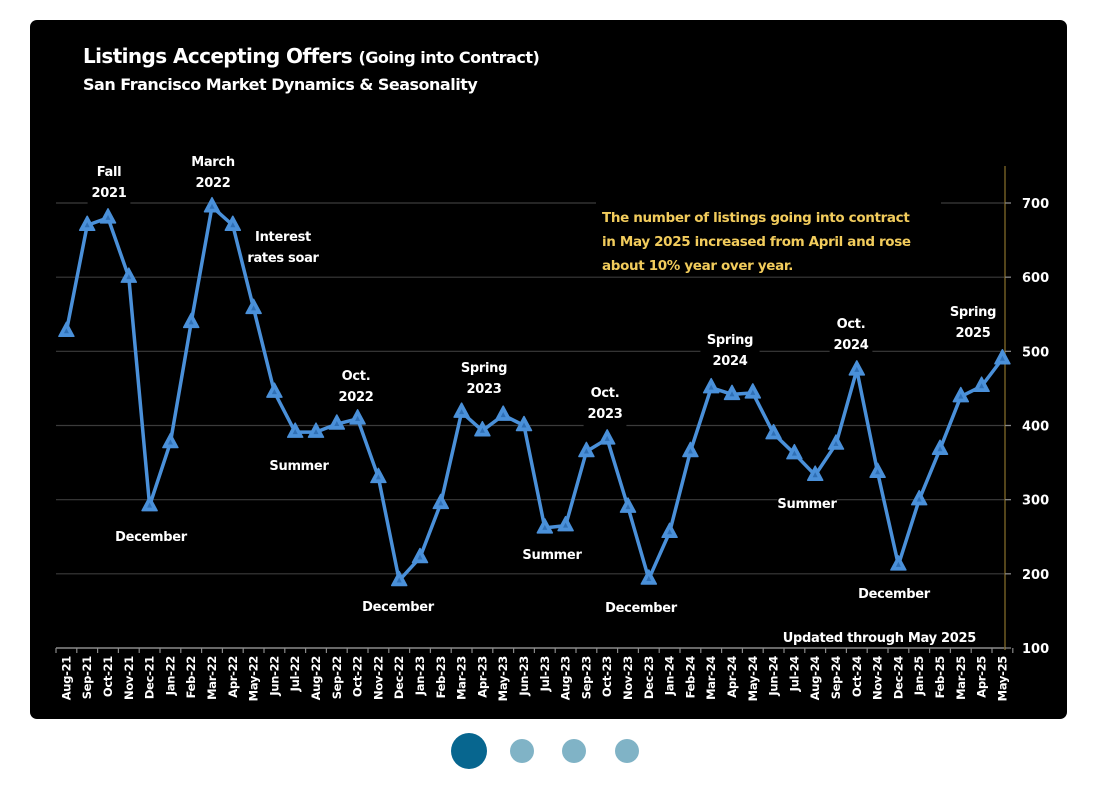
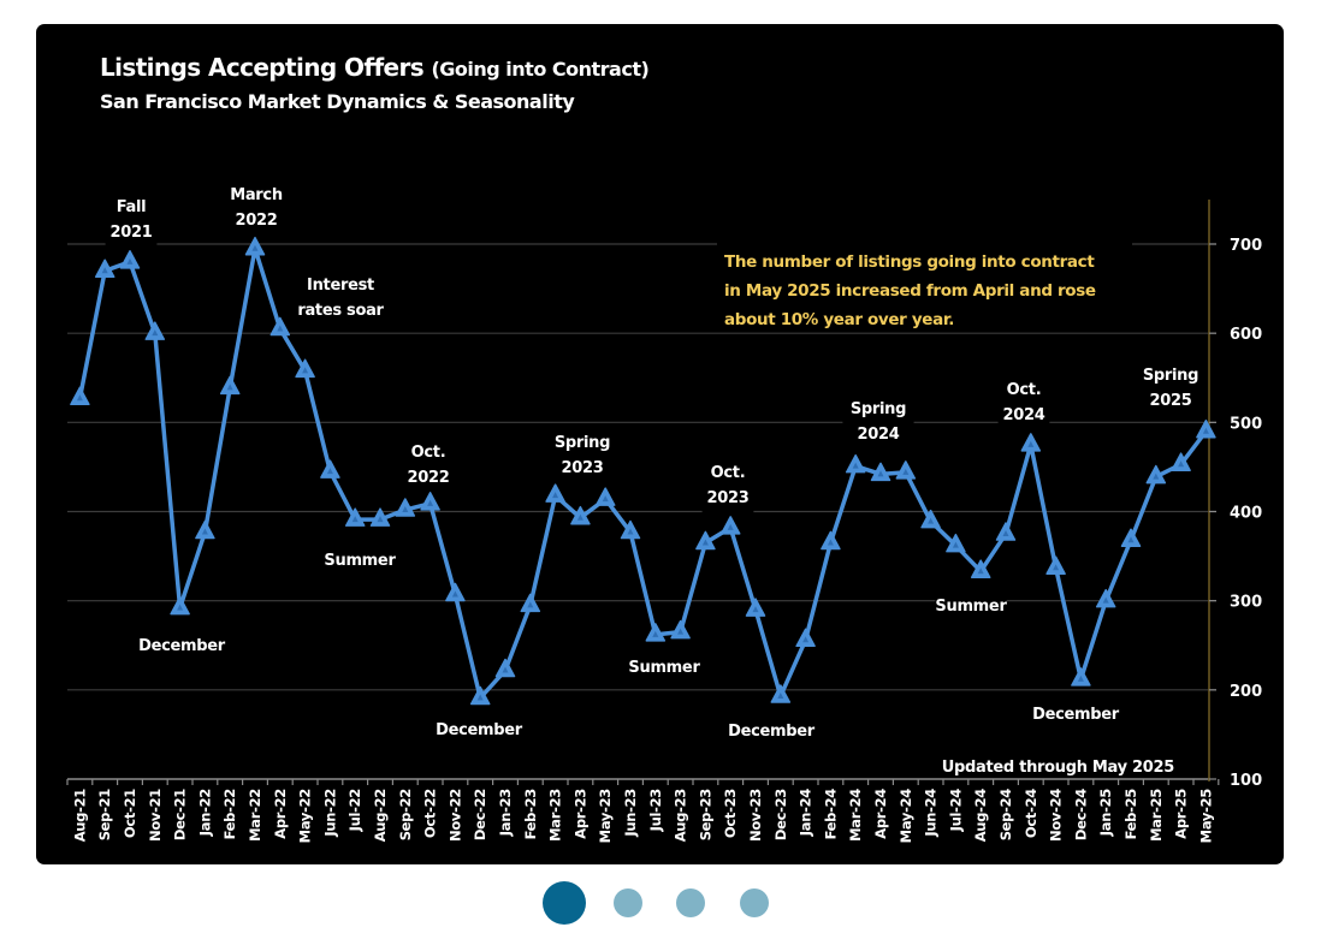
Apr-22: 670 -> 600
Nov-22: 330 -> 310
Jun-23: 400 -> 380
